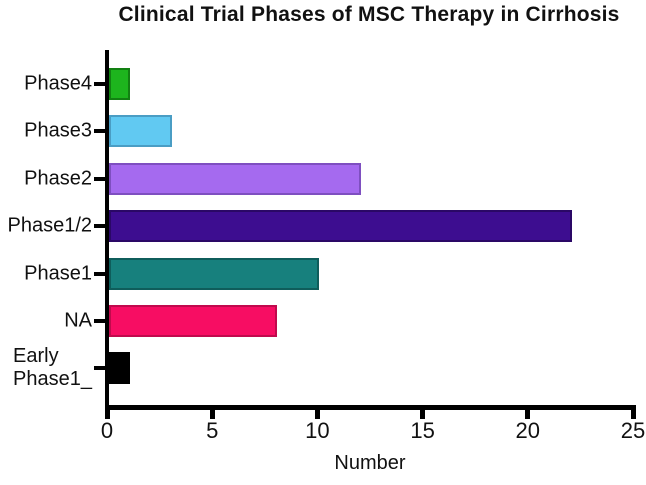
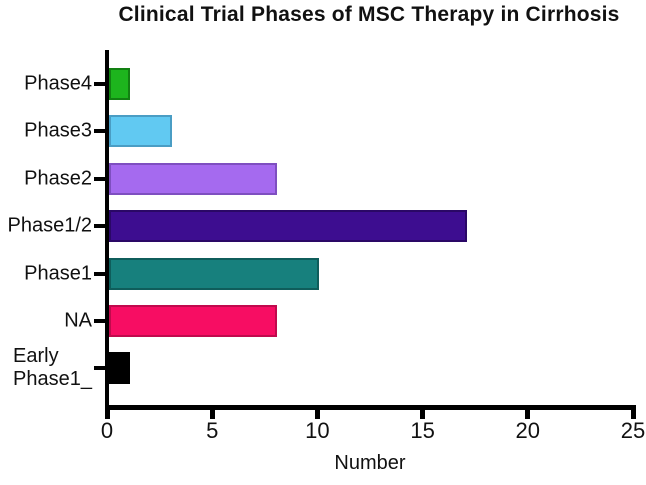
Phase2: 12 -> 8
Phase1/2: 22 -> 17
